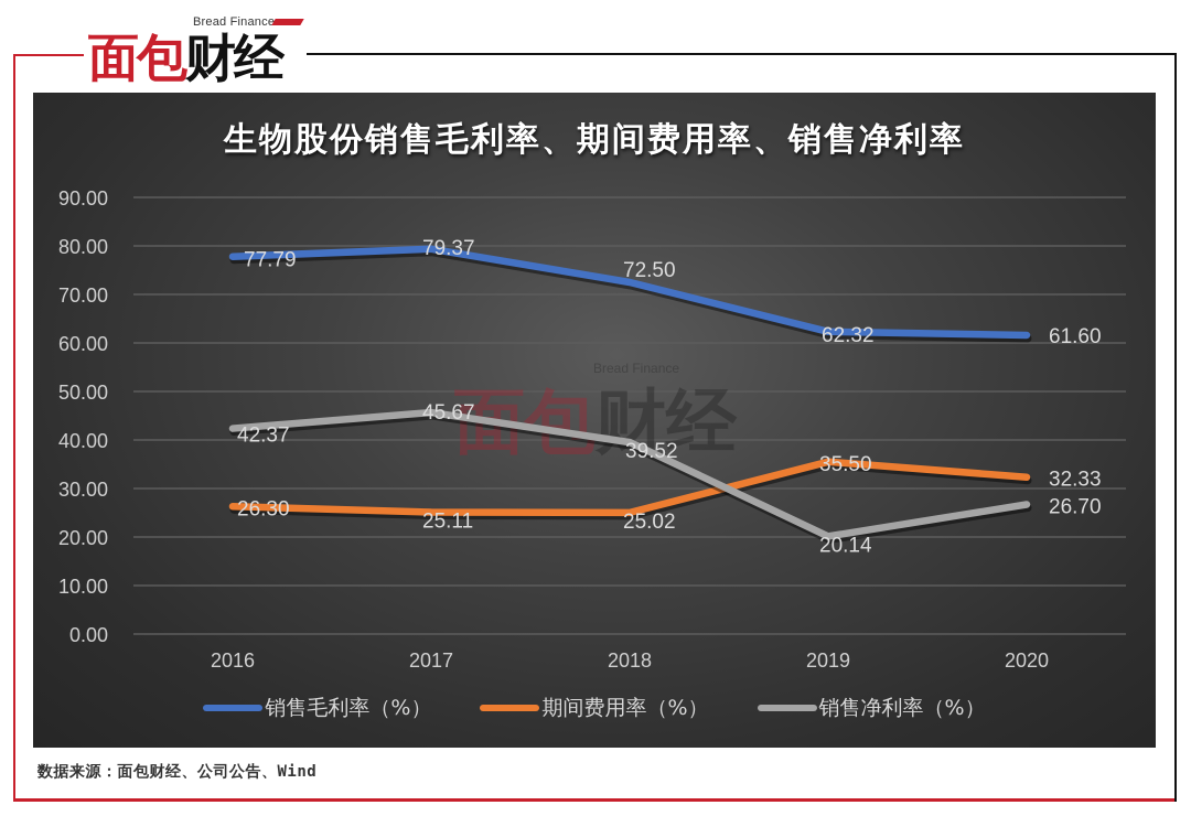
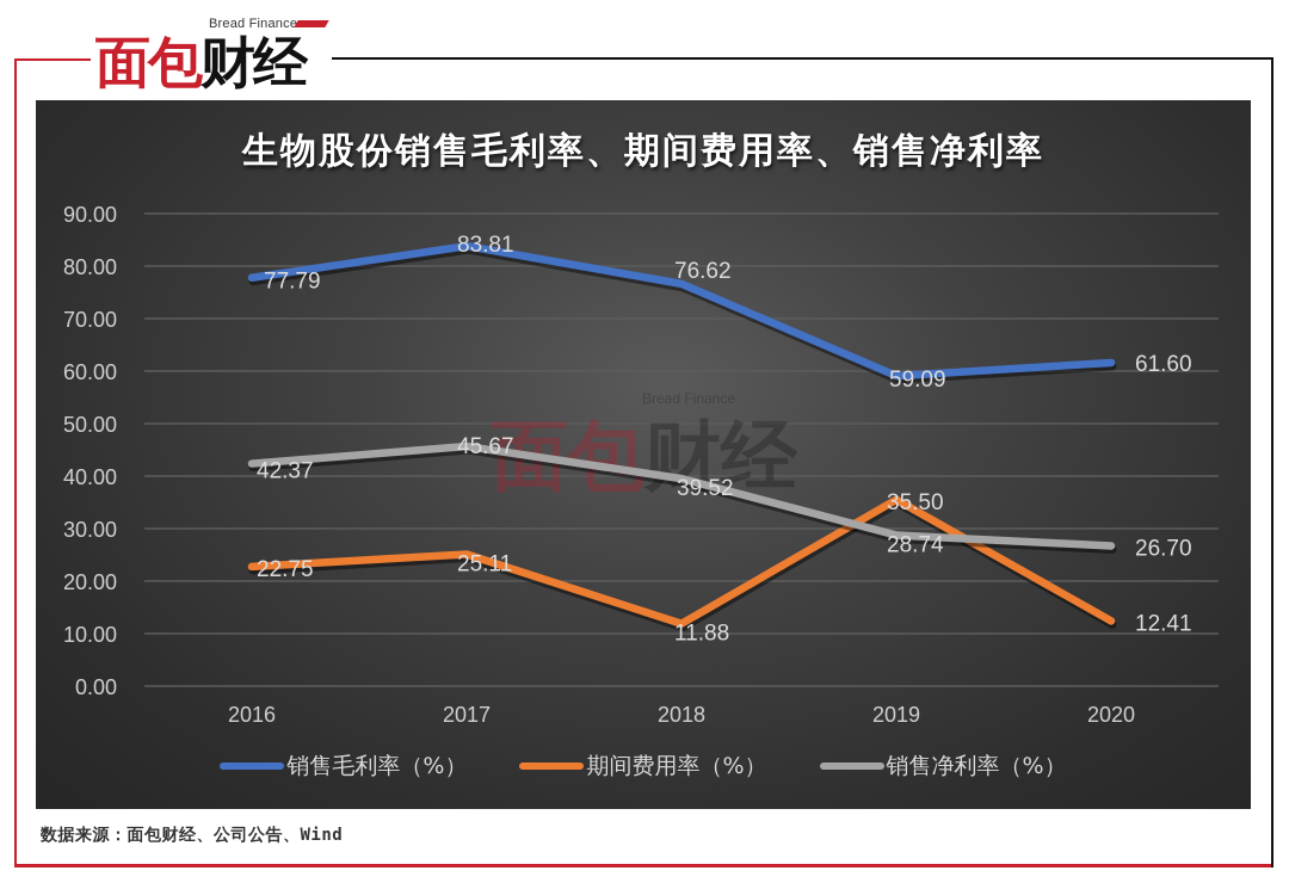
期间费用率（%）/2016: 26.30 -> 22.75
销售毛利率（%）/2017: 79.37 -> 83.81
销售毛利率（%）/2018: 72.50 -> 76.62
期间费用率（%）/2018: 25.02 -> 11.88
销售毛利率（%）/2019: 62.32 -> 59.09
销售净利率（%）/2019: 20.14 -> 28.74
期间费用率（%）/2020: 32.33 -> 12.41
